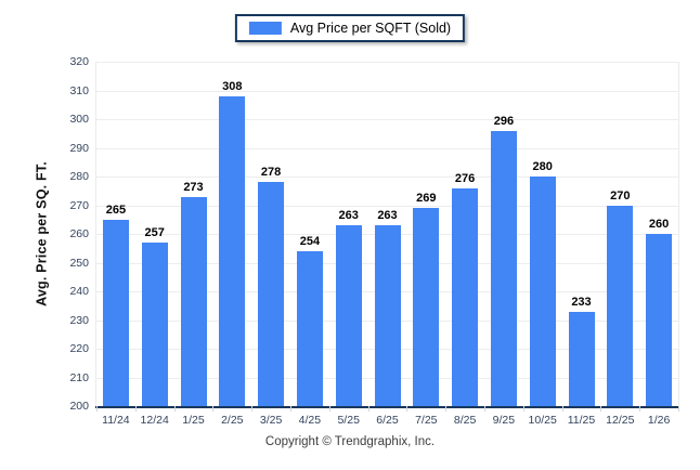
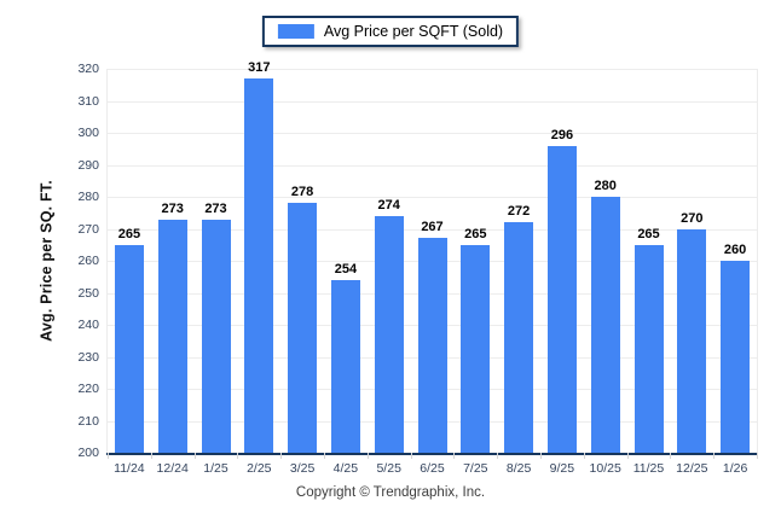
12/24: 257 -> 273
2/25: 308 -> 317
5/25: 263 -> 274
6/25: 263 -> 267
7/25: 269 -> 265
8/25: 276 -> 272
11/25: 233 -> 265
